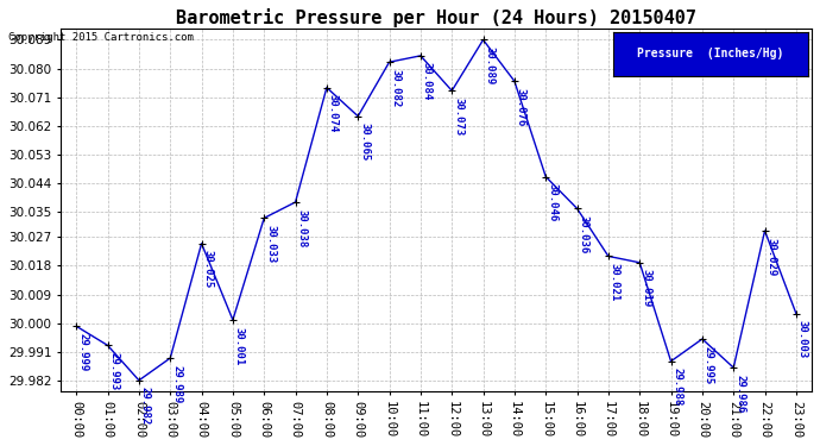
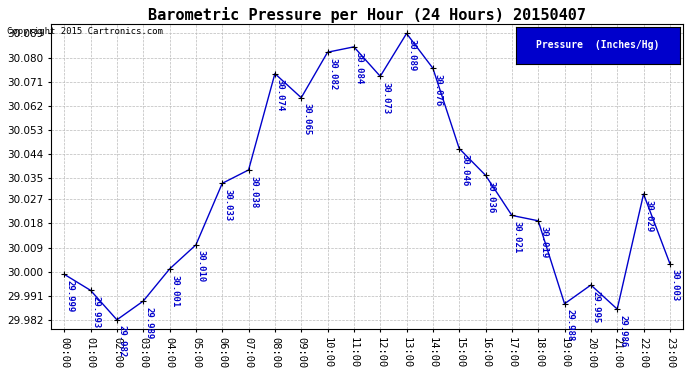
04:00: 30.025 -> 30.001
05:00: 30.001 -> 30.010
